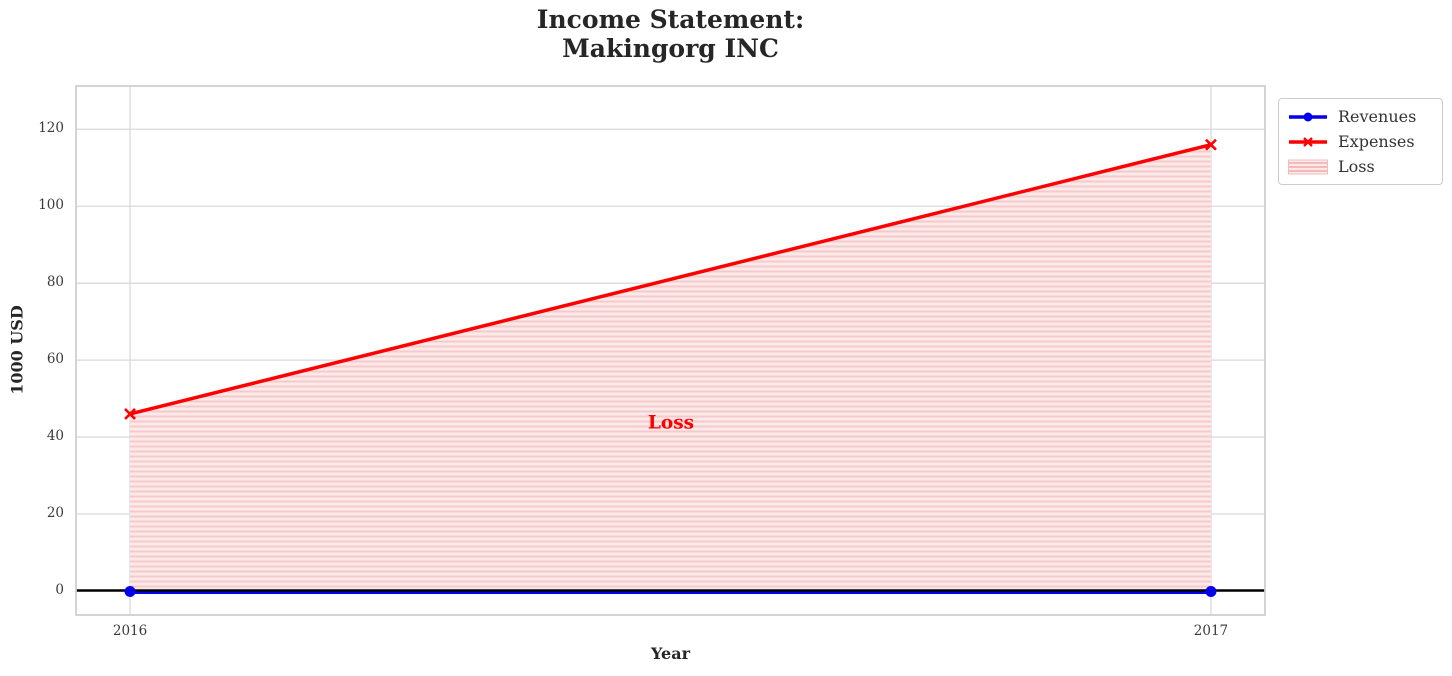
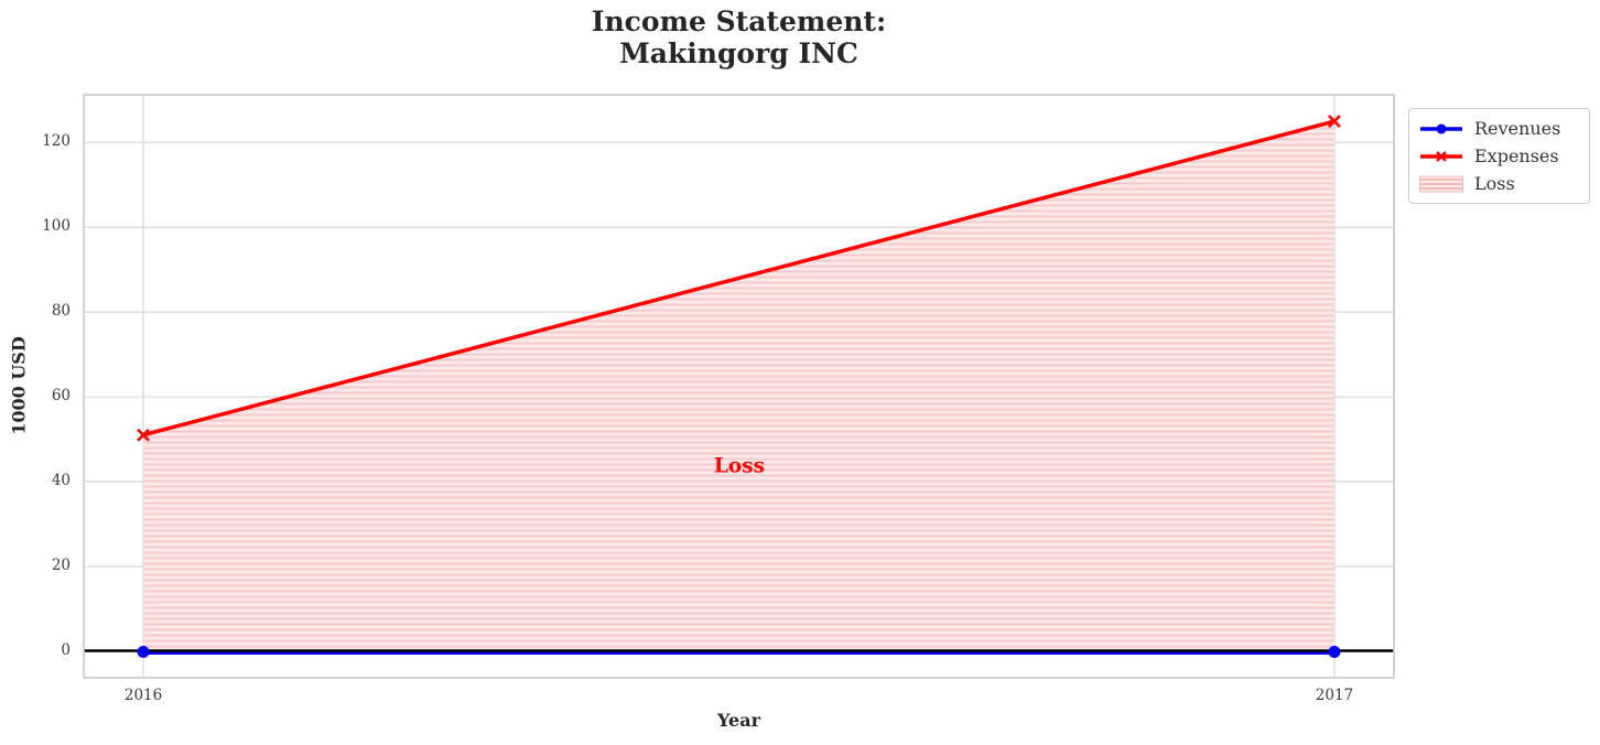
Expenses/2016: 46 -> 51
Expenses/2017: 116 -> 125
